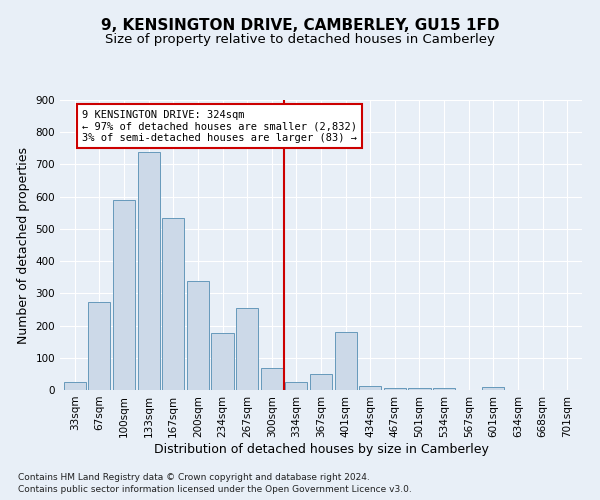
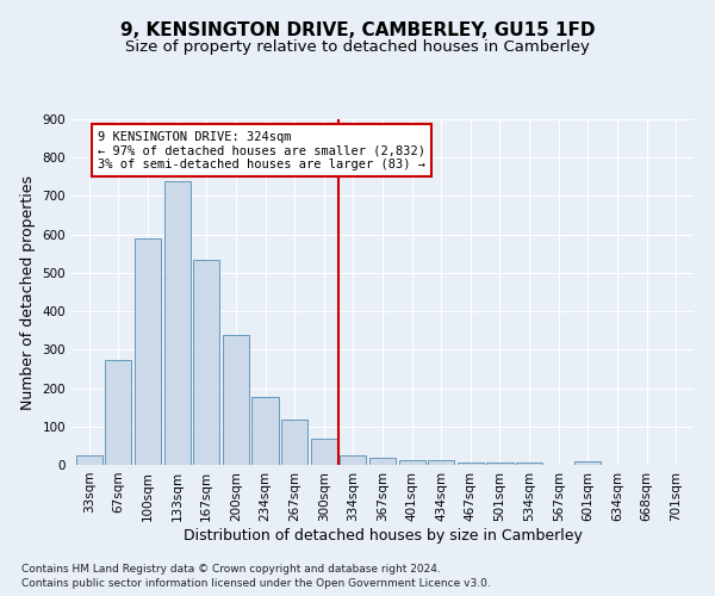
267sqm: 255 -> 118
367sqm: 50 -> 20
401sqm: 180 -> 13
